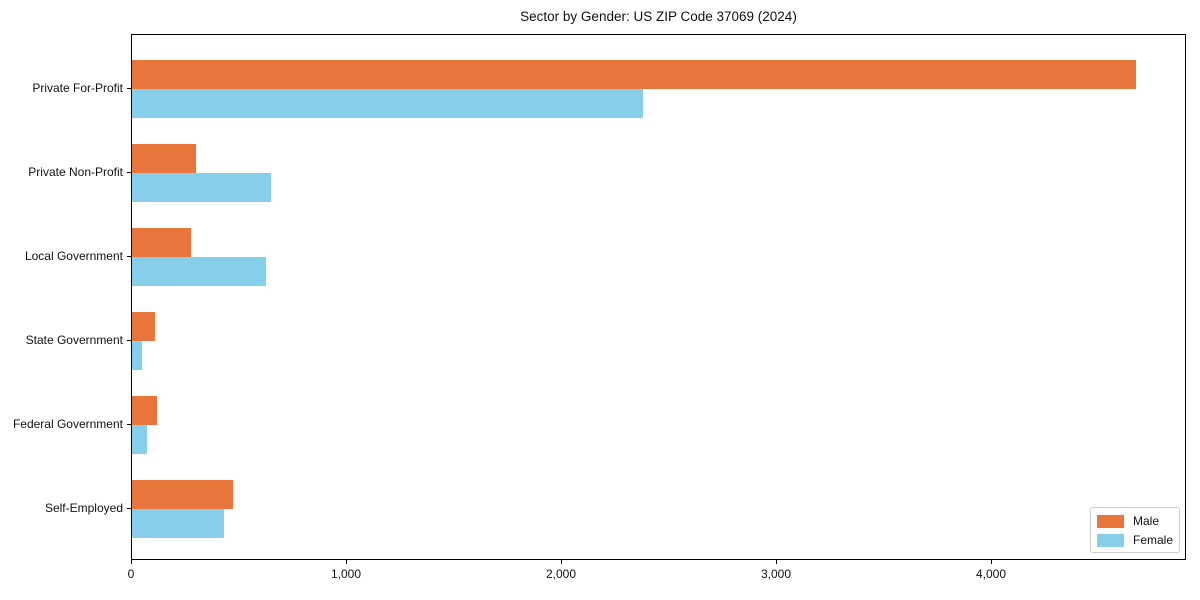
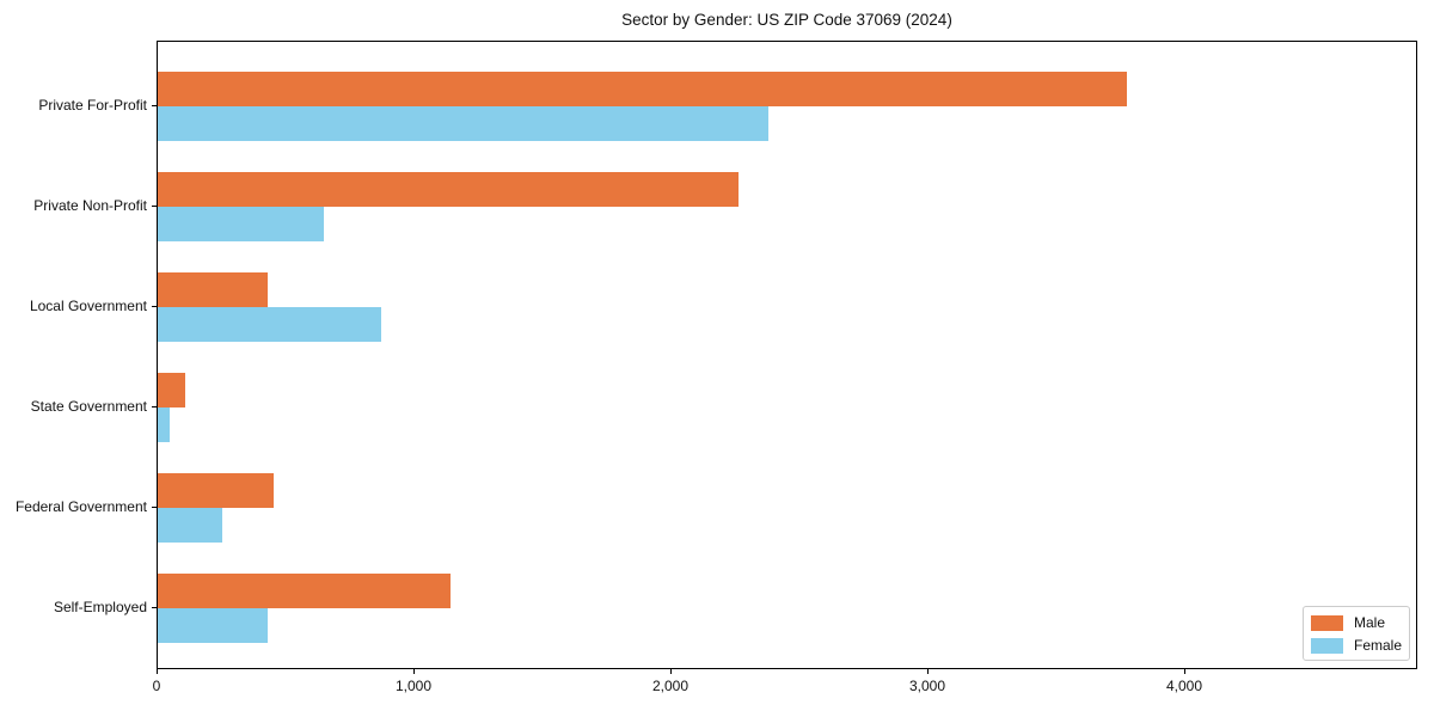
Male/Private For-Profit: 4670 -> 3770
Male/Private Non-Profit: 300 -> 2260
Male/Local Government: 270 -> 430
Female/Local Government: 620 -> 870
Male/Federal Government: 120 -> 450
Female/Federal Government: 70 -> 250
Male/Self-Employed: 470 -> 1140
